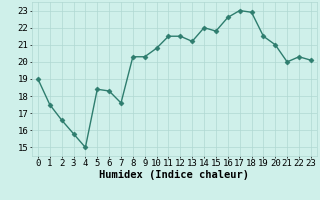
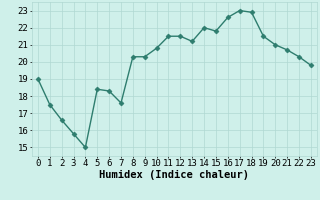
21: 20.0 -> 20.7
23: 20.1 -> 19.8
